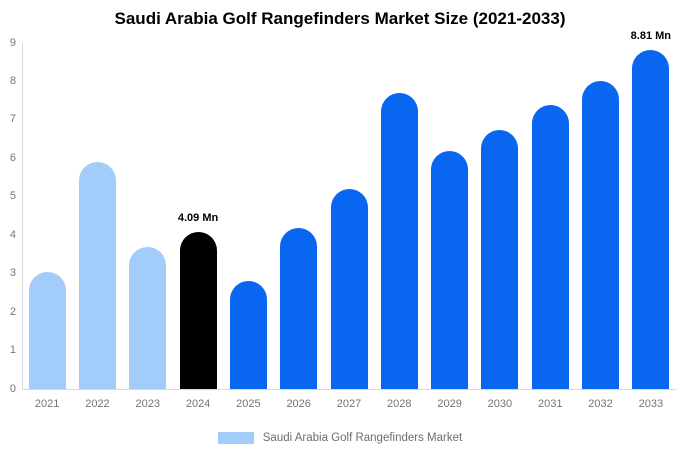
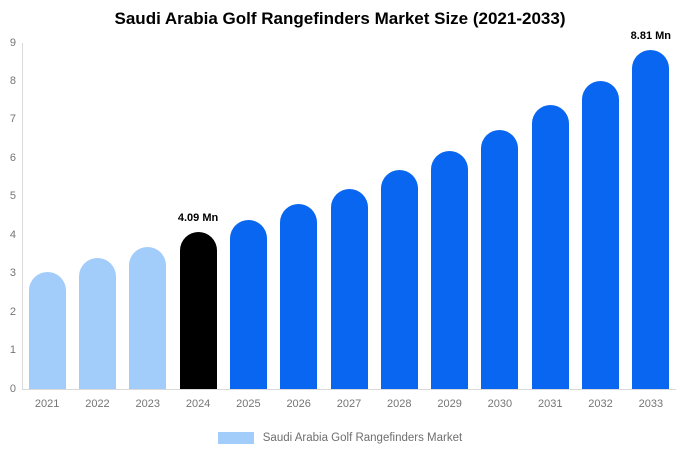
2022: 5.9 -> 3.4
2025: 2.8 -> 4.4
2026: 4.2 -> 4.8
2028: 7.7 -> 5.7
